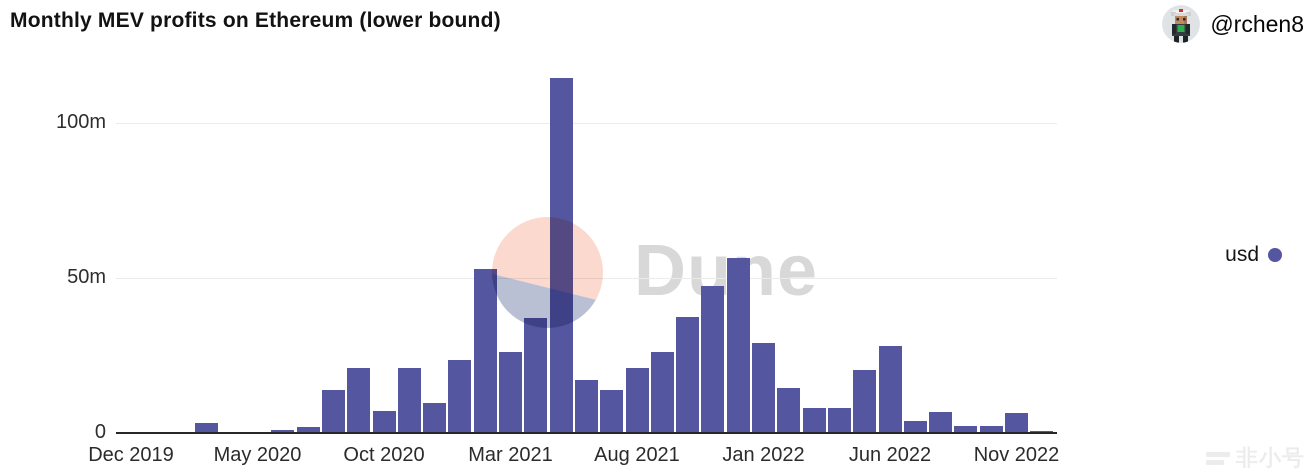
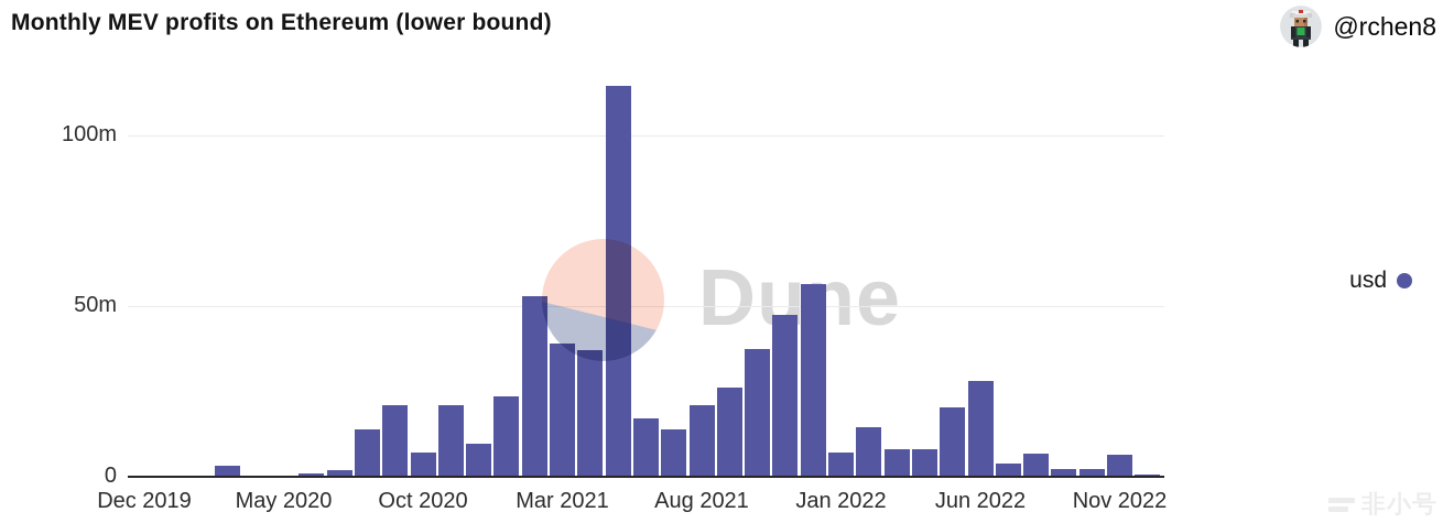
Mar 2021: 26m -> 39m
Jan 2022: 29m -> 7m
